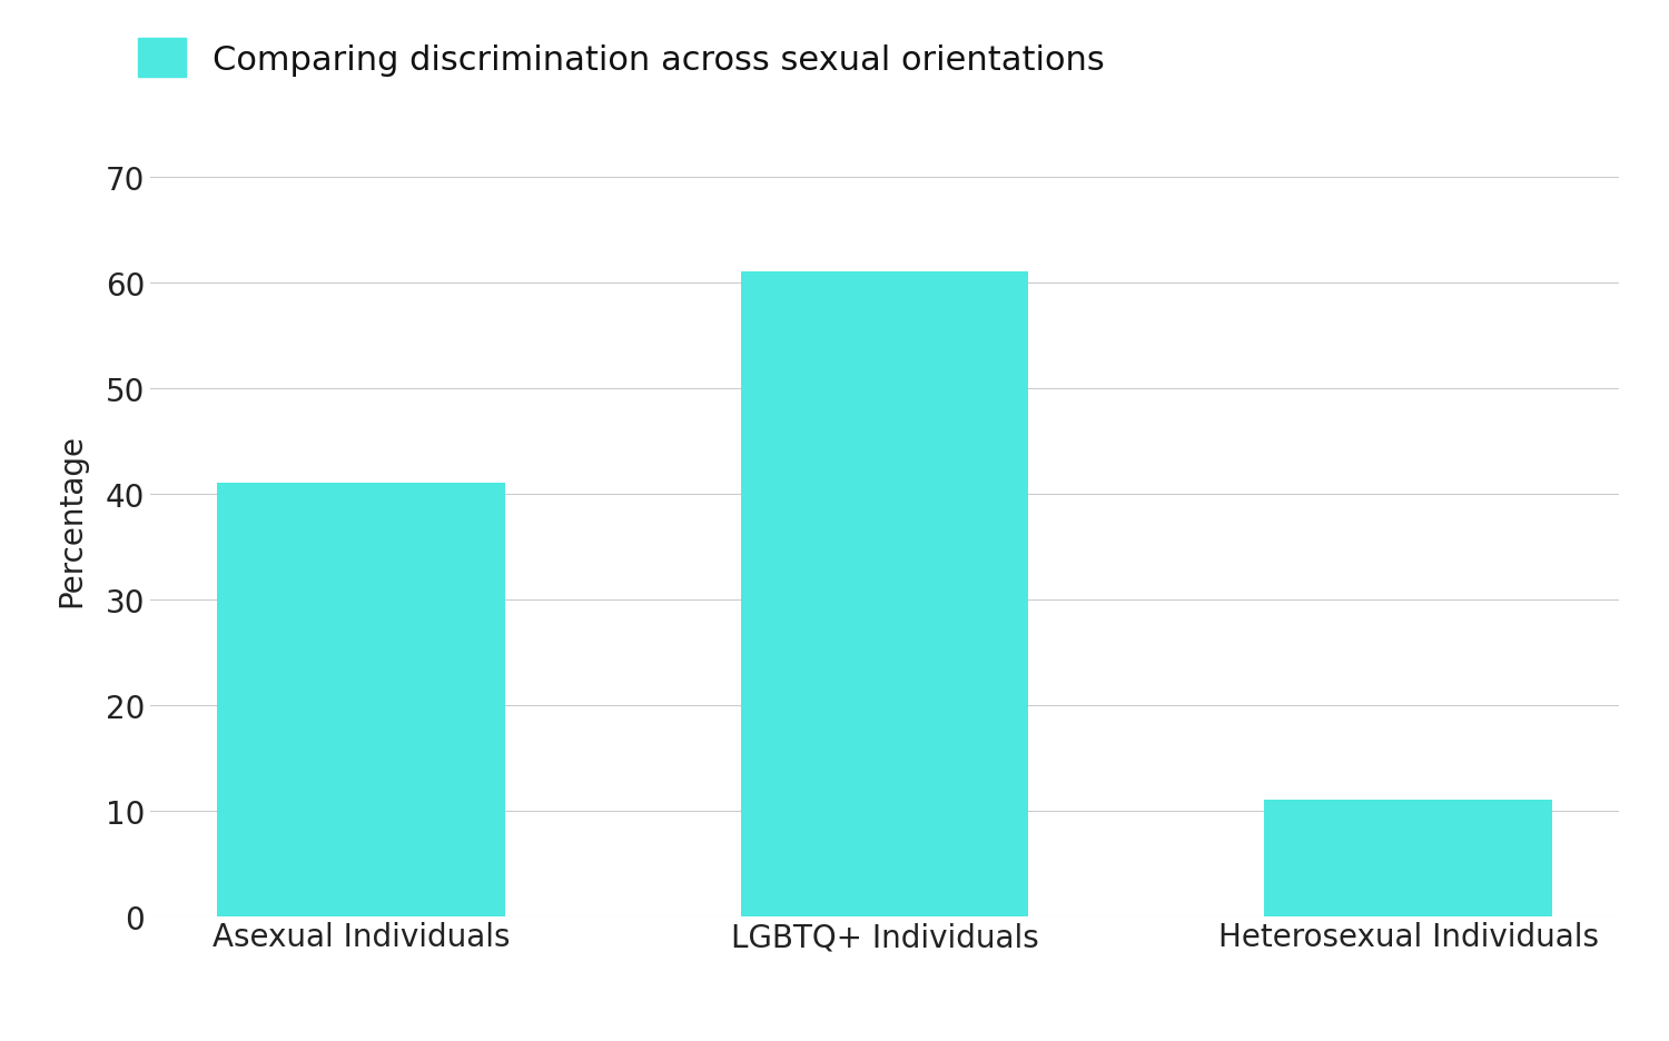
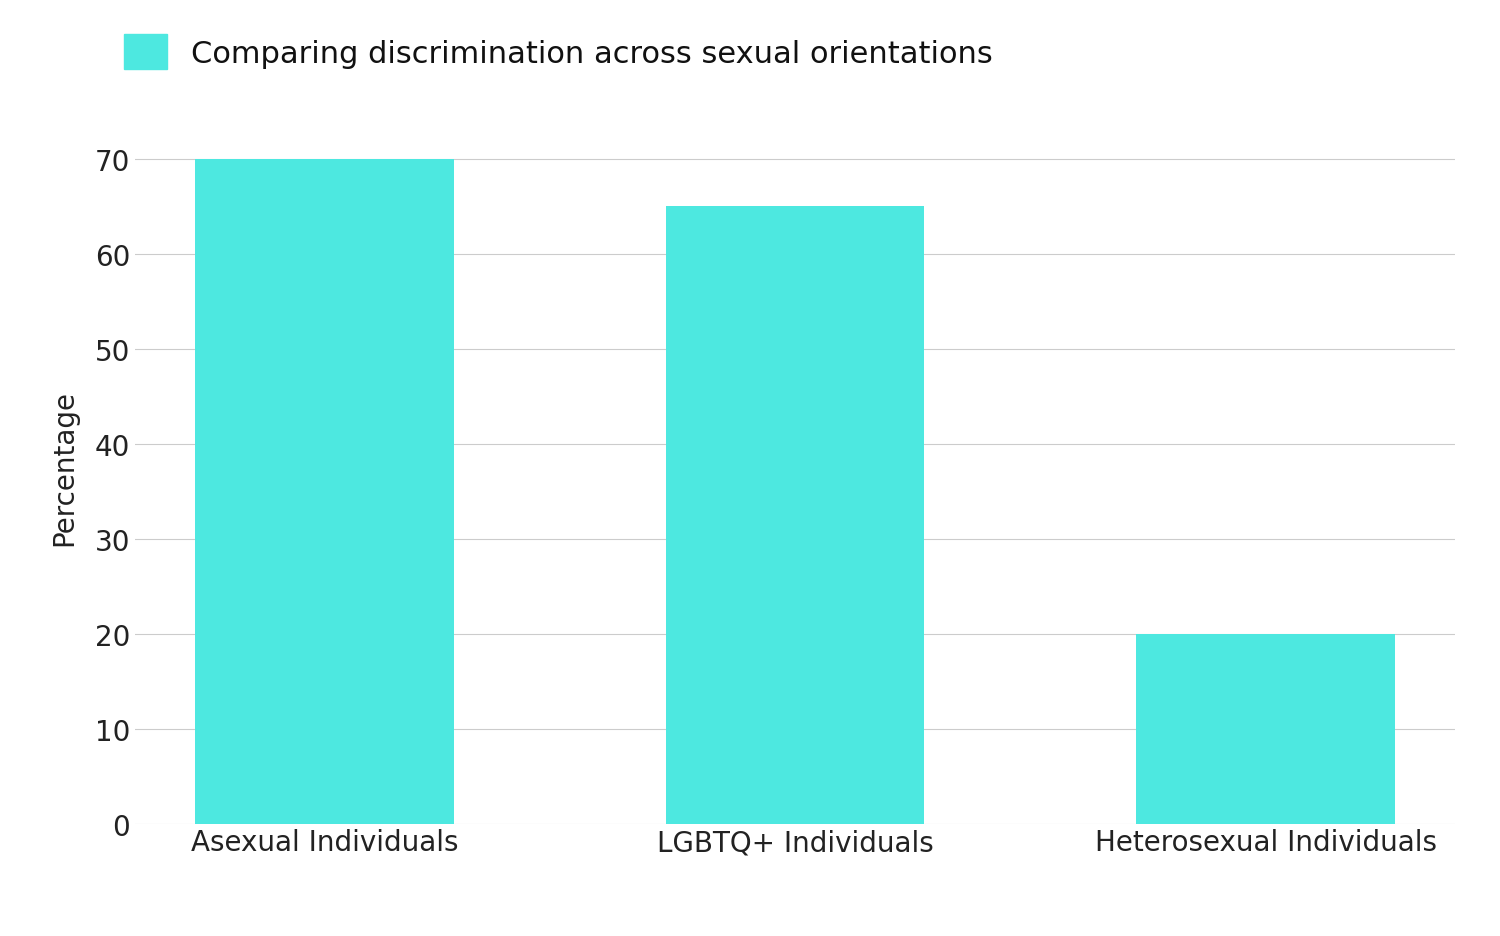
Asexual Individuals: 41 -> 70
LGBTQ+ Individuals: 61 -> 65
Heterosexual Individuals: 11 -> 20
